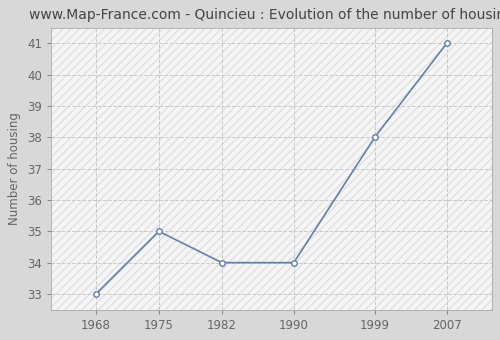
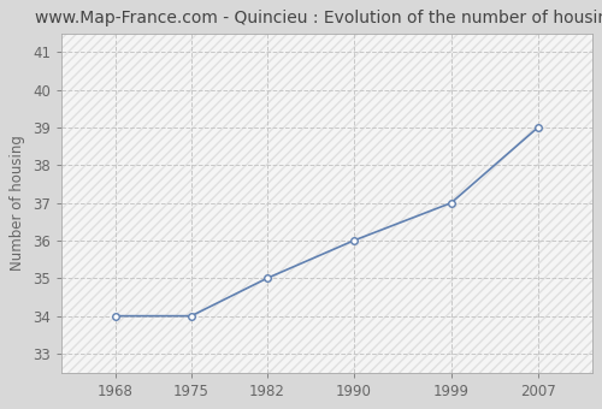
1968: 33 -> 34
1975: 35 -> 34
1982: 34 -> 35
1990: 34 -> 36
1999: 38 -> 37
2007: 41 -> 39
